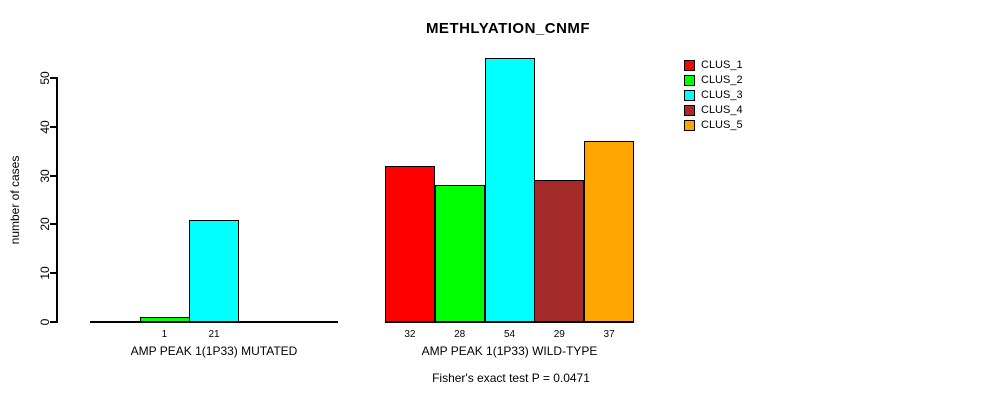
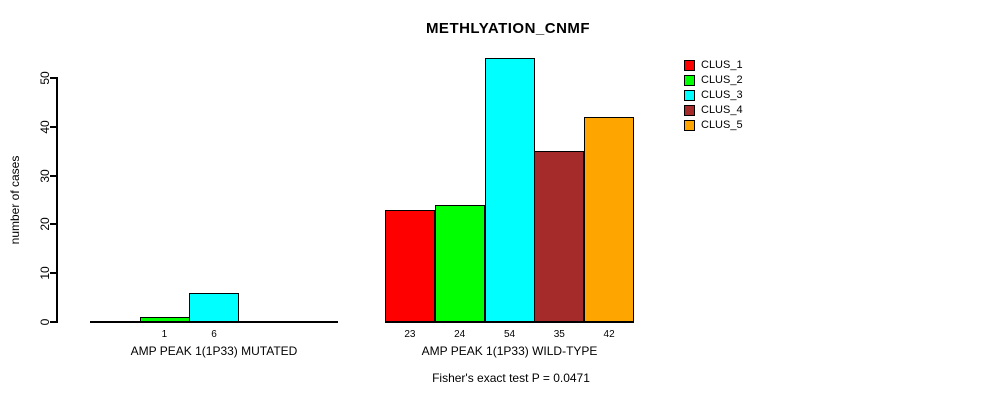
CLUS_3/AMP PEAK 1(1P33) MUTATED: 21 -> 6
CLUS_1/AMP PEAK 1(1P33) WILD-TYPE: 32 -> 23
CLUS_2/AMP PEAK 1(1P33) WILD-TYPE: 28 -> 24
CLUS_4/AMP PEAK 1(1P33) WILD-TYPE: 29 -> 35
CLUS_5/AMP PEAK 1(1P33) WILD-TYPE: 37 -> 42
